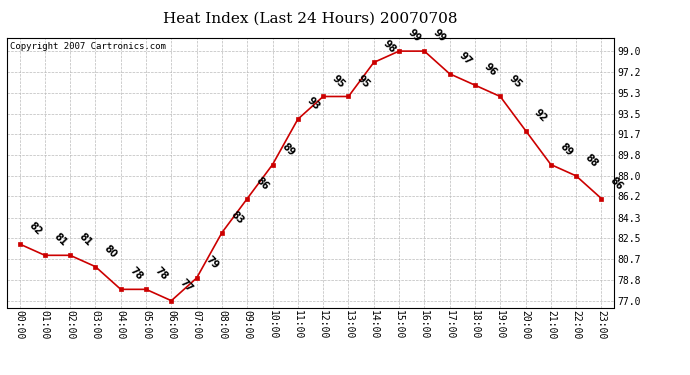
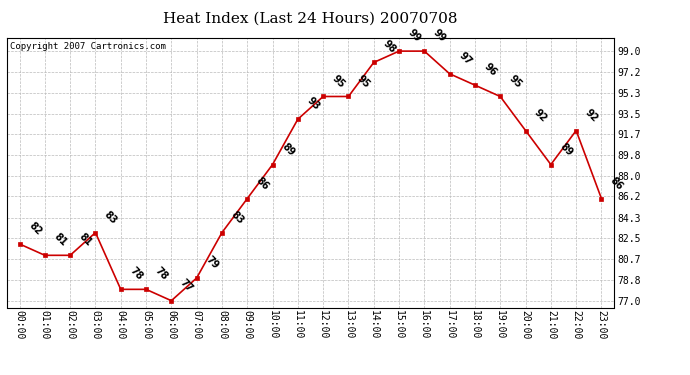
03:00: 80 -> 83
22:00: 88 -> 92
